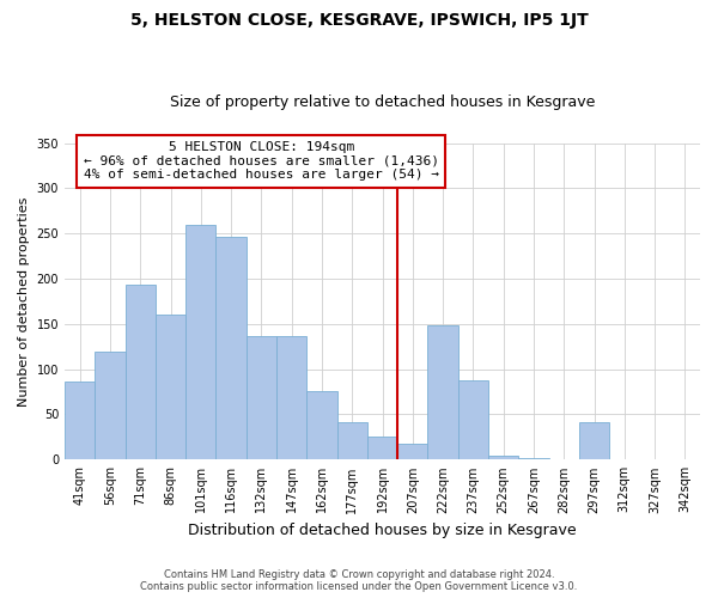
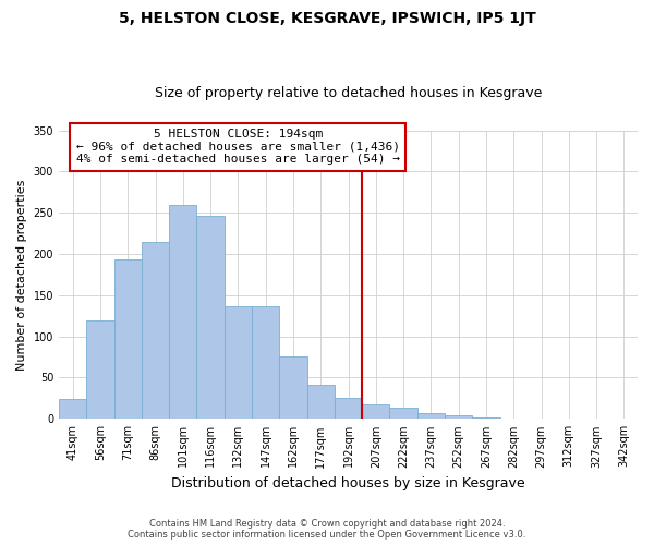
41sqm: 86 -> 24
86sqm: 160 -> 215
222sqm: 148 -> 13
237sqm: 88 -> 7
297sqm: 42 -> 1
